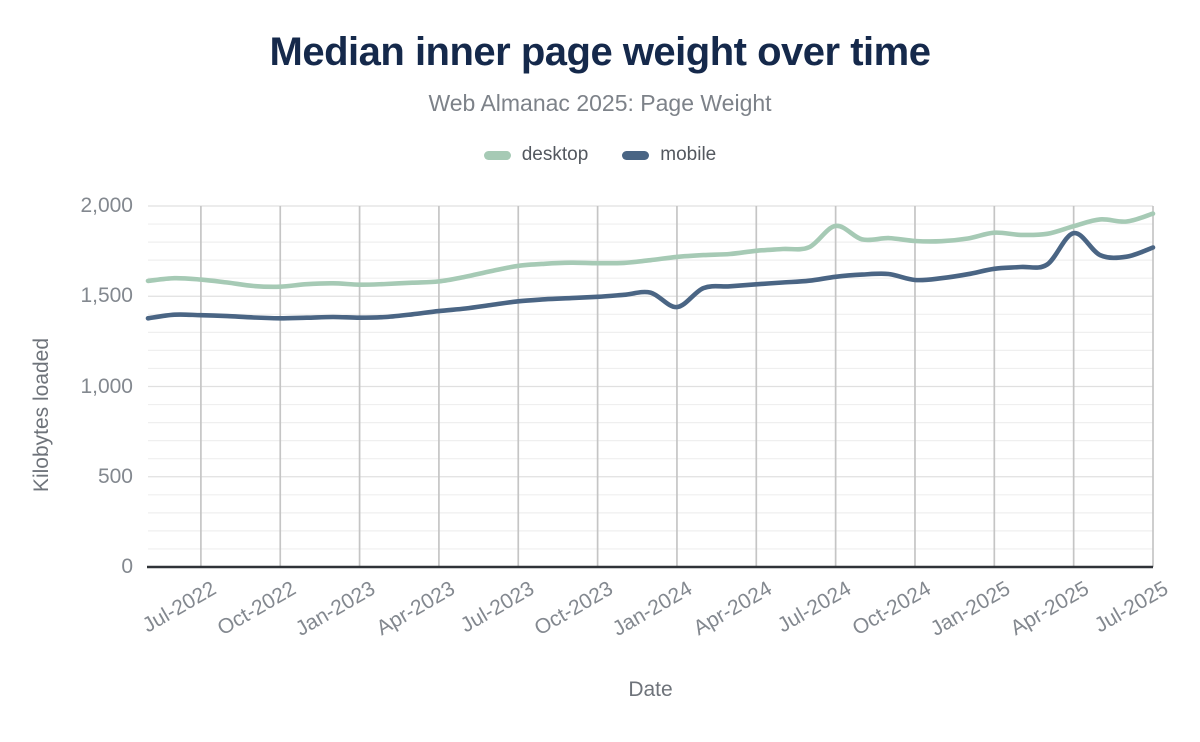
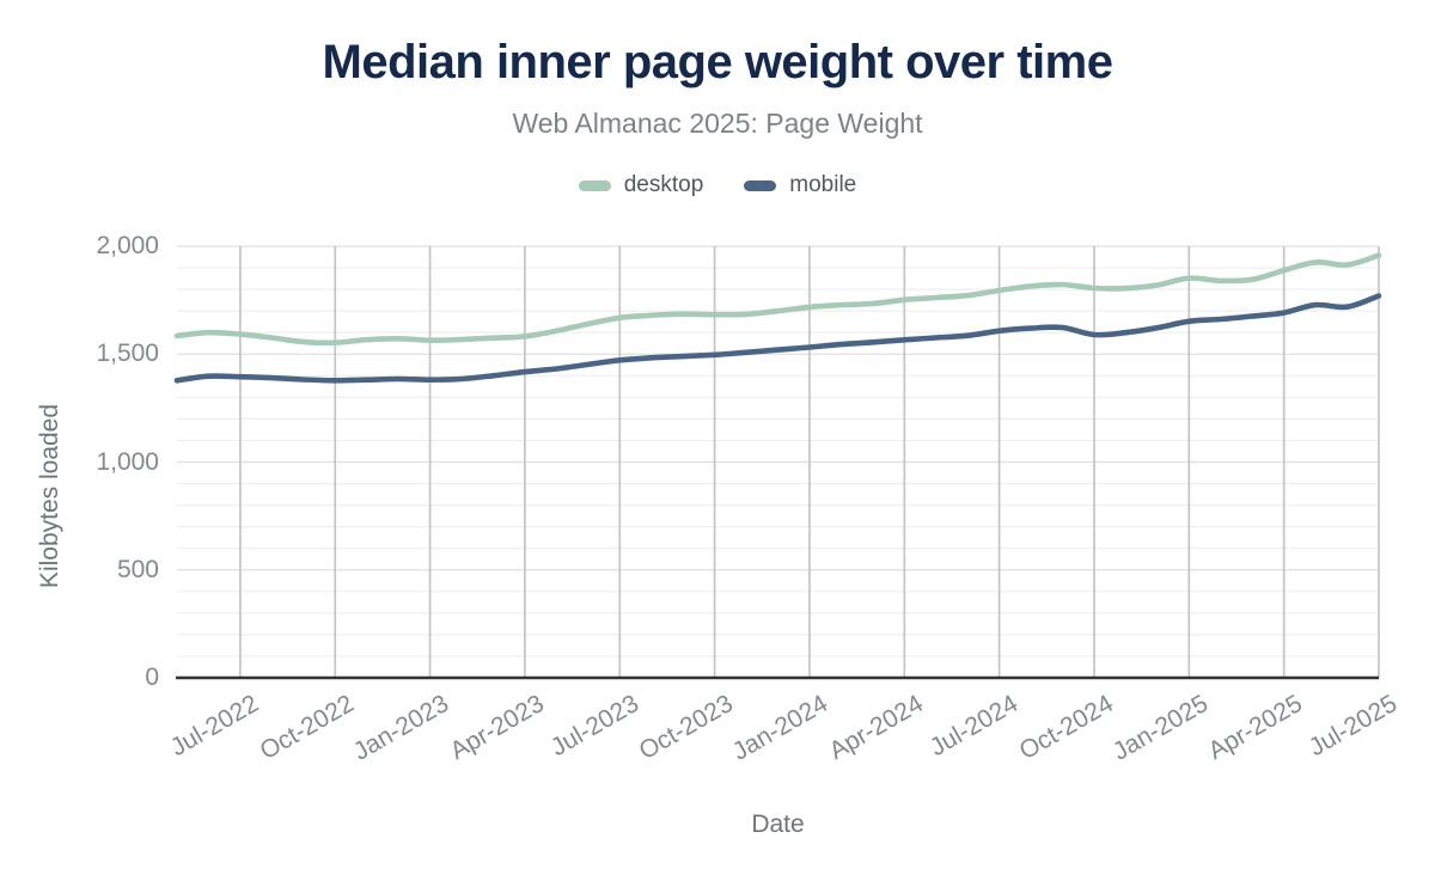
mobile/Jan-2024: 1440 -> 1530
desktop/Jul-2024: 1890 -> 1800
mobile/Apr-2025: 1850 -> 1690
